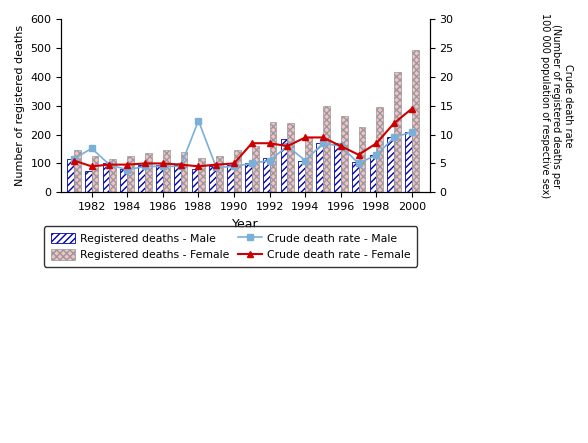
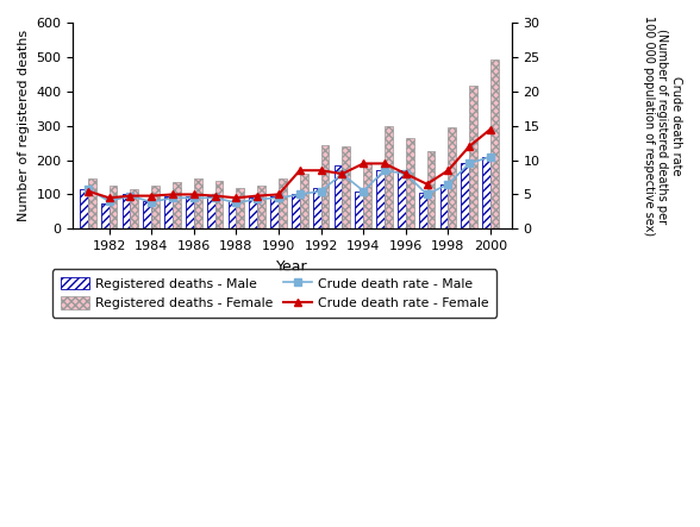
Crude death rate - Male/1982: 7.6 -> 4.0
Crude death rate - Male/1988: 12.4 -> 3.8
